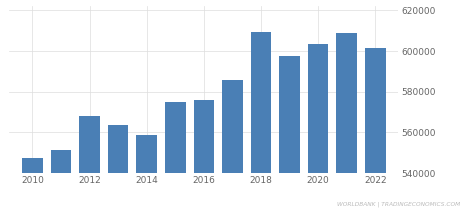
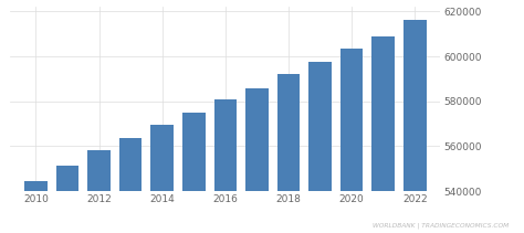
2010: 547500 -> 544500
2012: 568000 -> 558000
2014: 558500 -> 569500
2016: 576000 -> 581000
2018: 609500 -> 592000
2022: 601500 -> 616500
